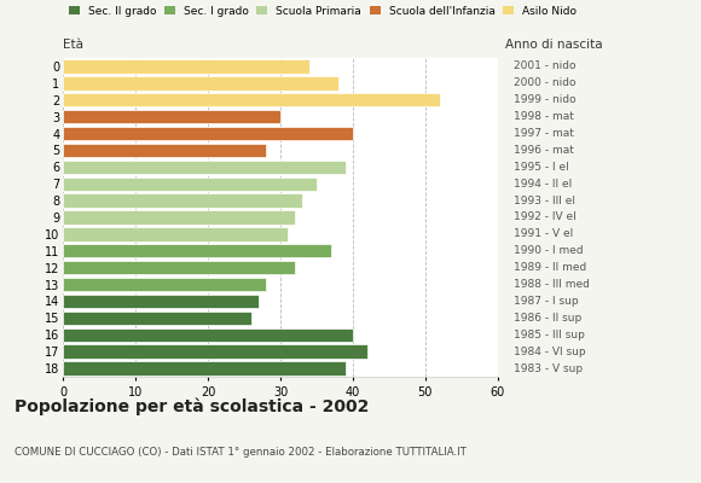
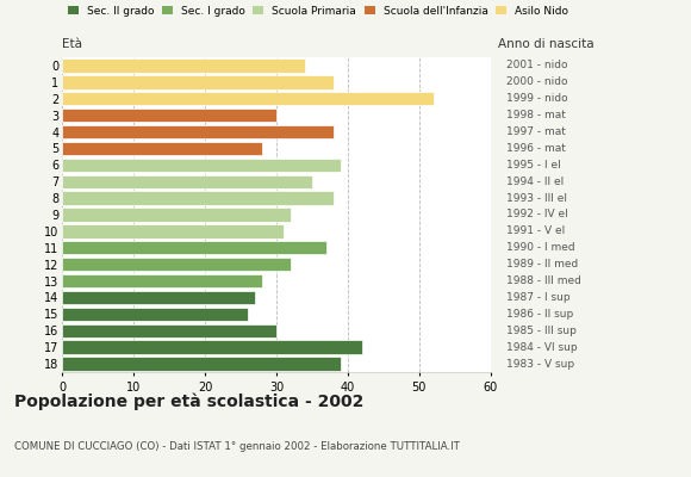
4: 40 -> 38
8: 33 -> 38
16: 40 -> 30
